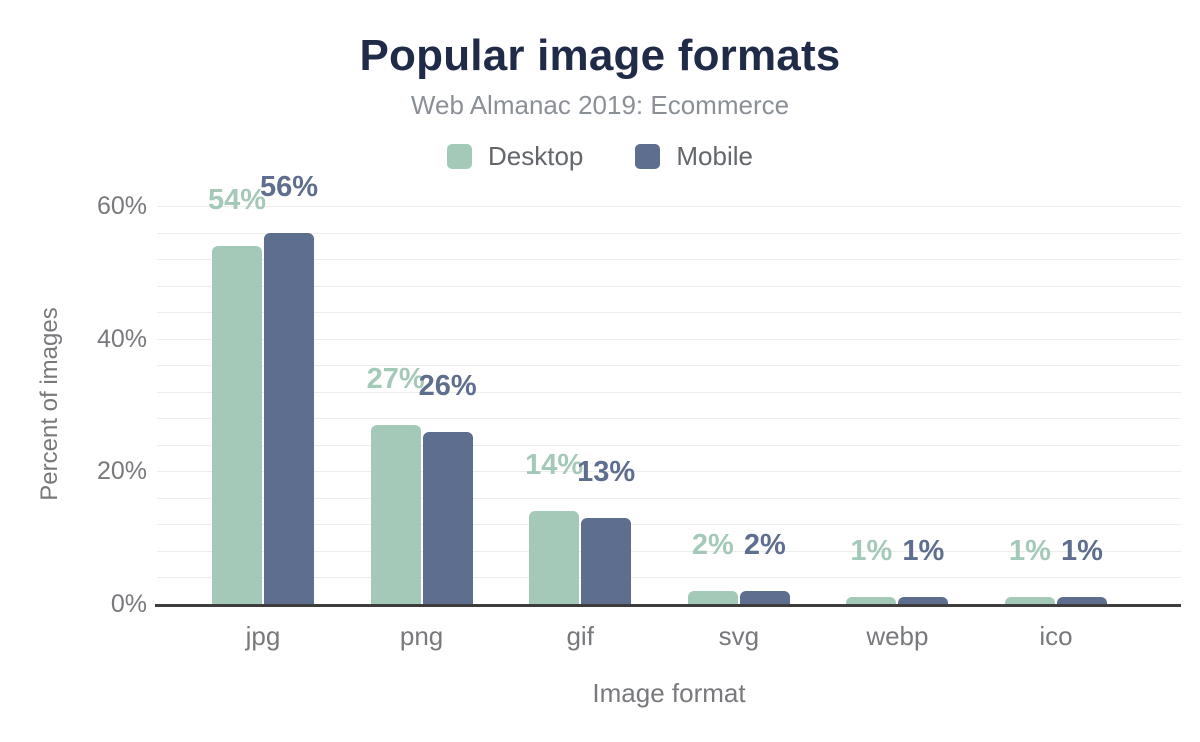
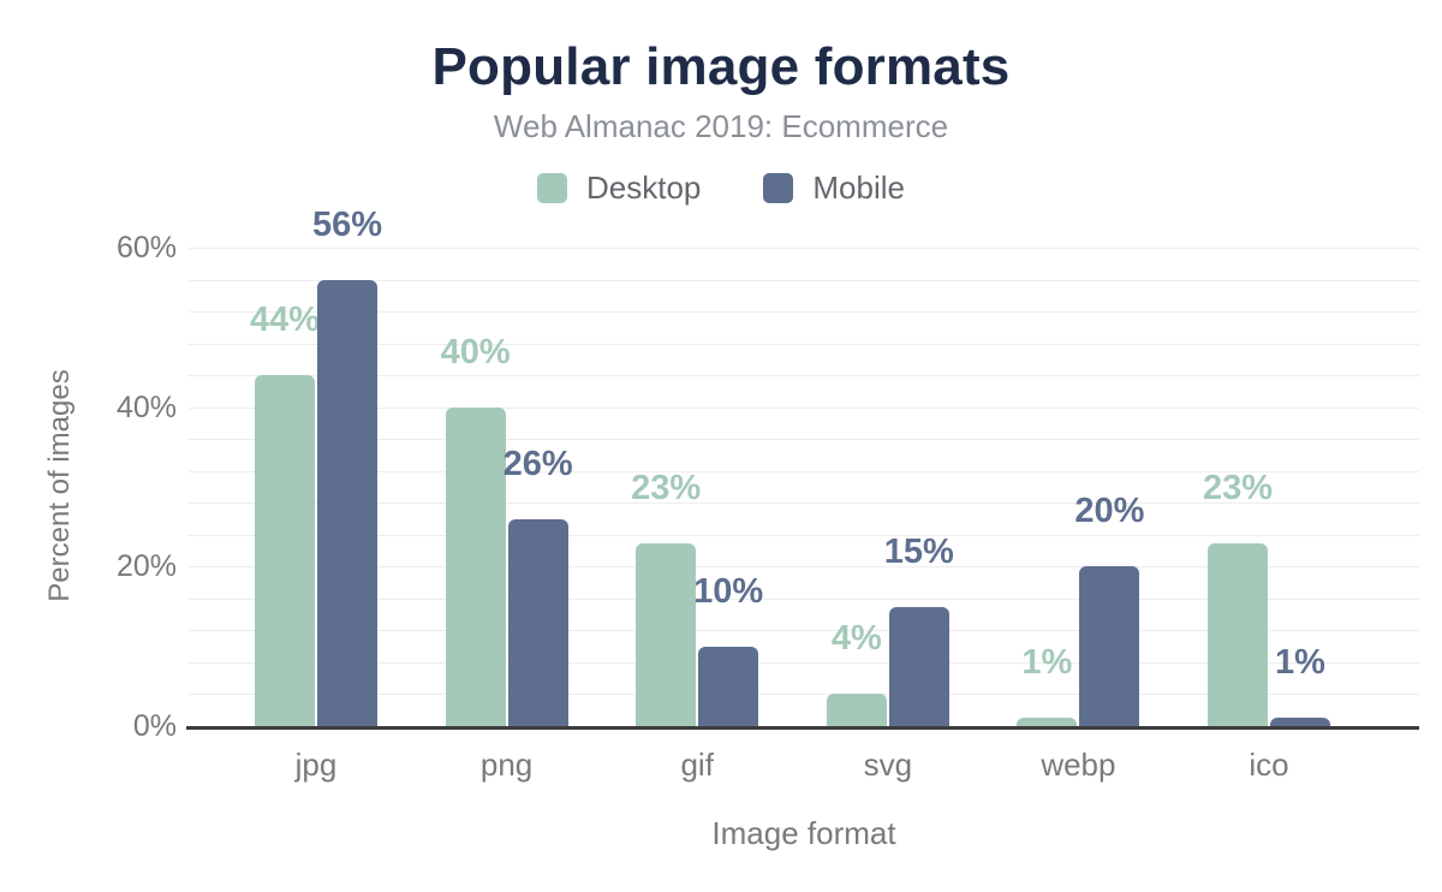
Desktop/jpg: 54% -> 44%
Desktop/png: 27% -> 40%
Desktop/gif: 14% -> 23%
Mobile/gif: 13% -> 10%
Desktop/svg: 2% -> 4%
Mobile/svg: 2% -> 15%
Mobile/webp: 1% -> 20%
Desktop/ico: 1% -> 23%
